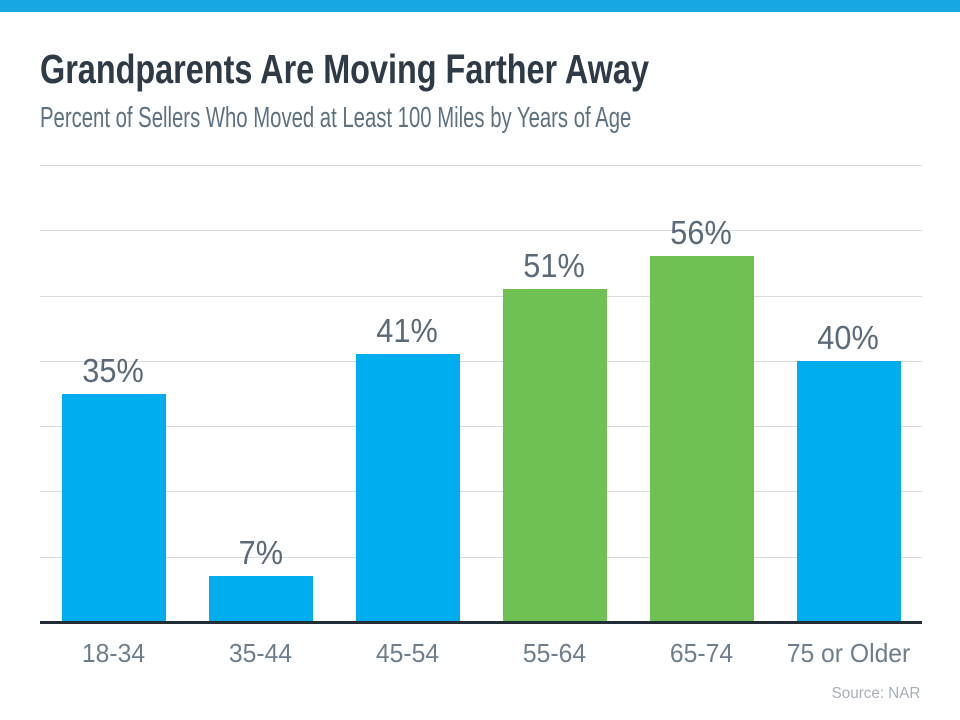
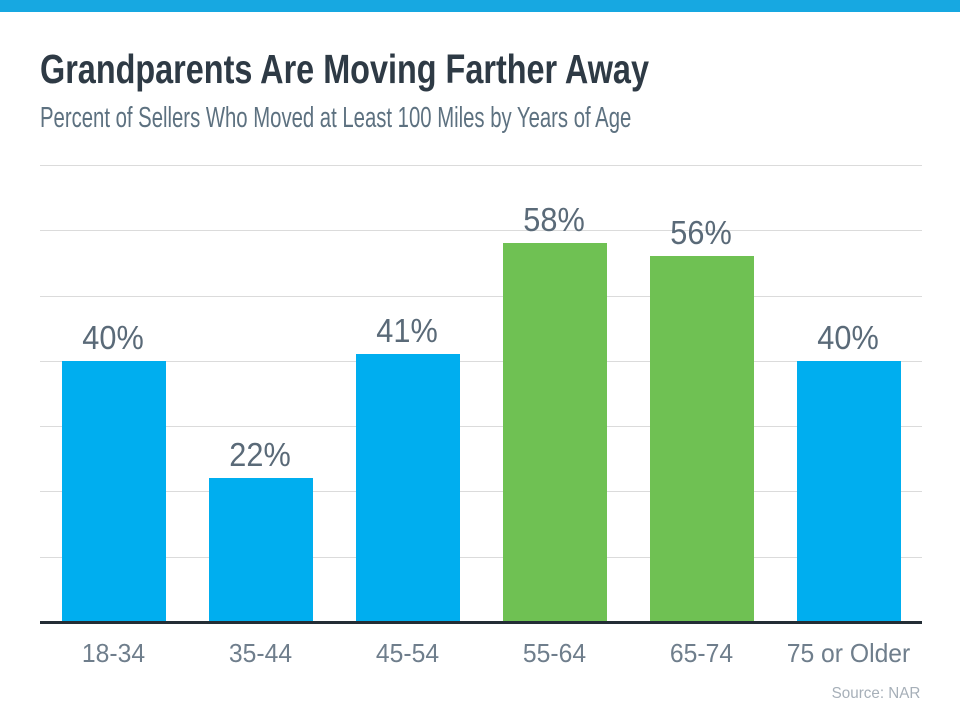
18-34: 35% -> 40%
35-44: 7% -> 22%
55-64: 51% -> 58%
